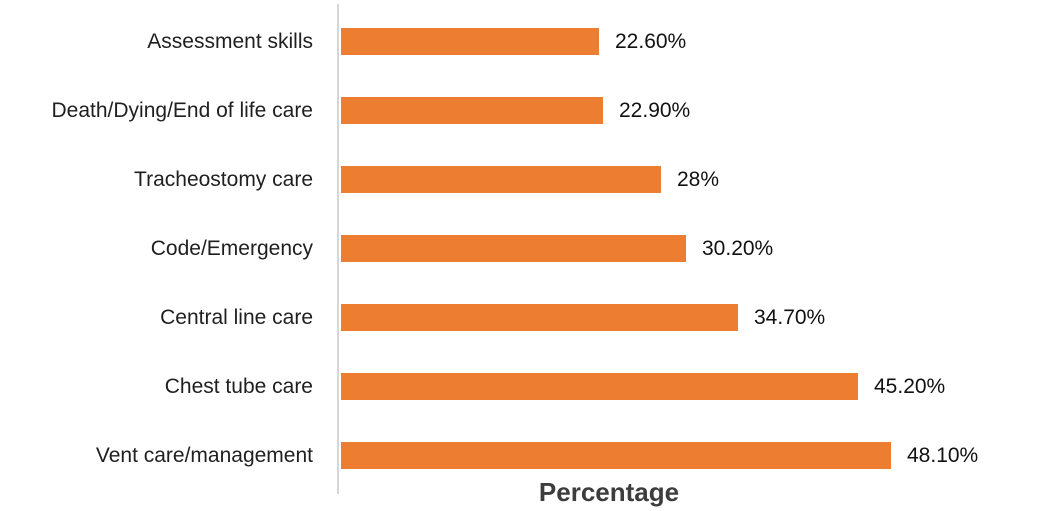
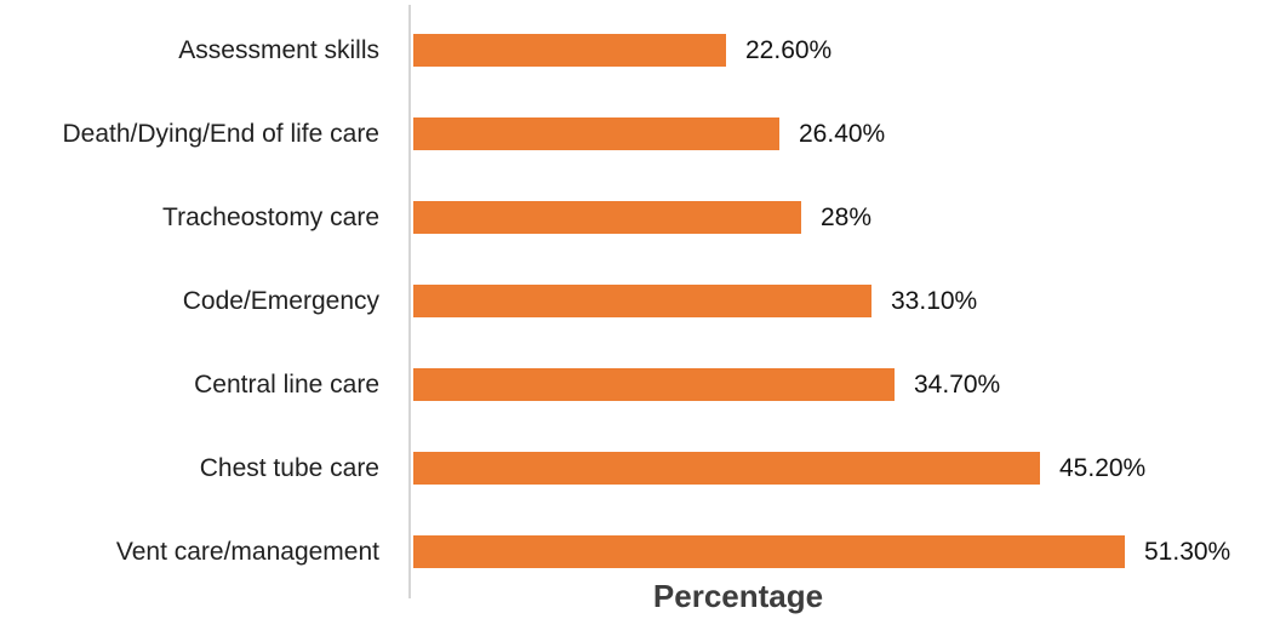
Death/Dying/End of life care: 22.90% -> 26.40%
Code/Emergency: 30.20% -> 33.10%
Vent care/management: 48.10% -> 51.30%
